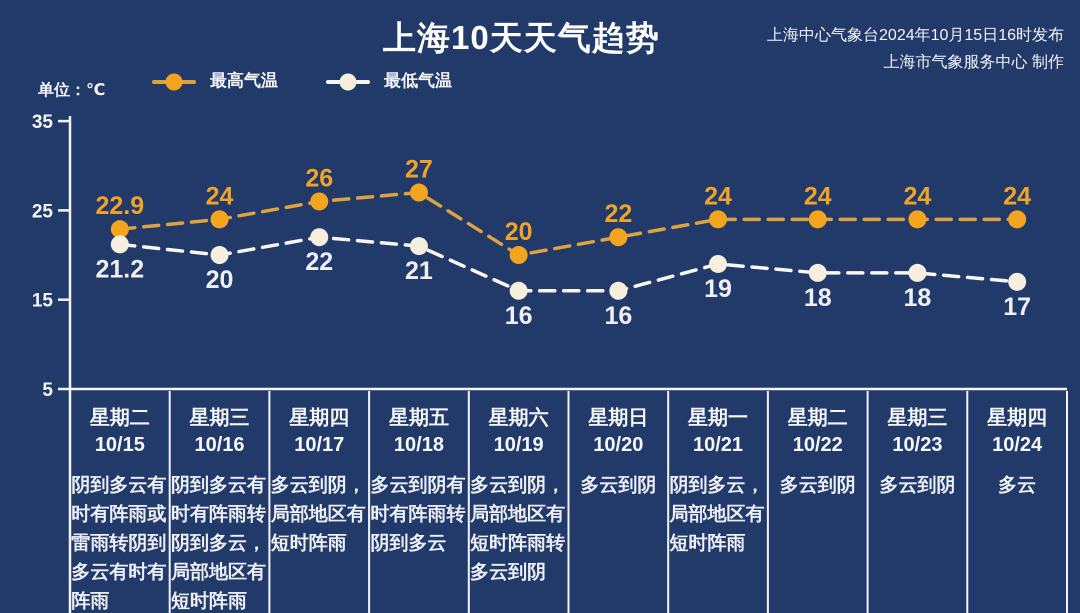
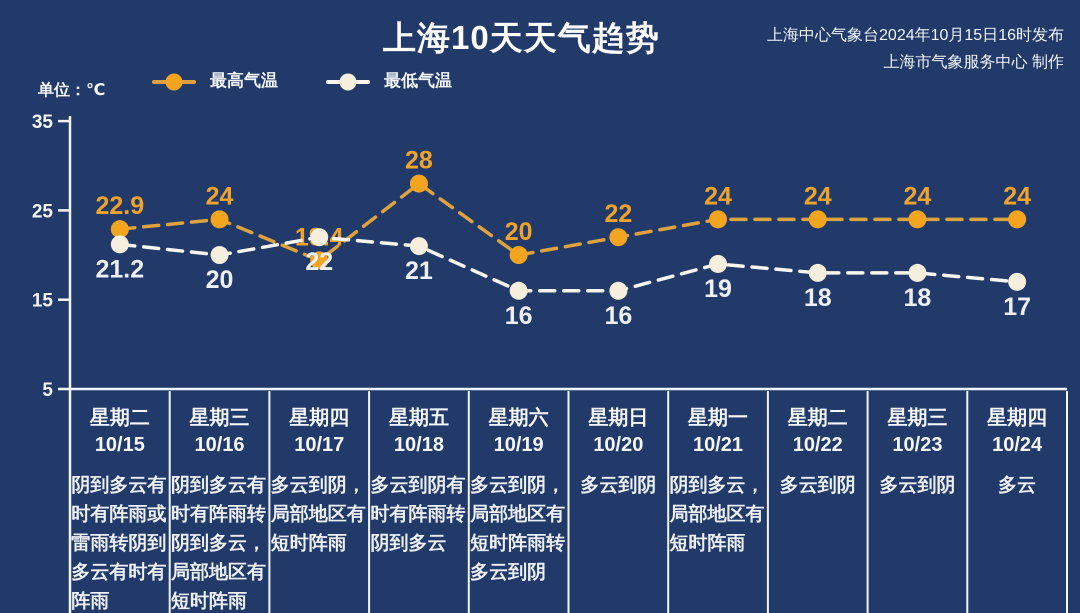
最高气温/10/17: 26 -> 19.4
最高气温/10/18: 27 -> 28
